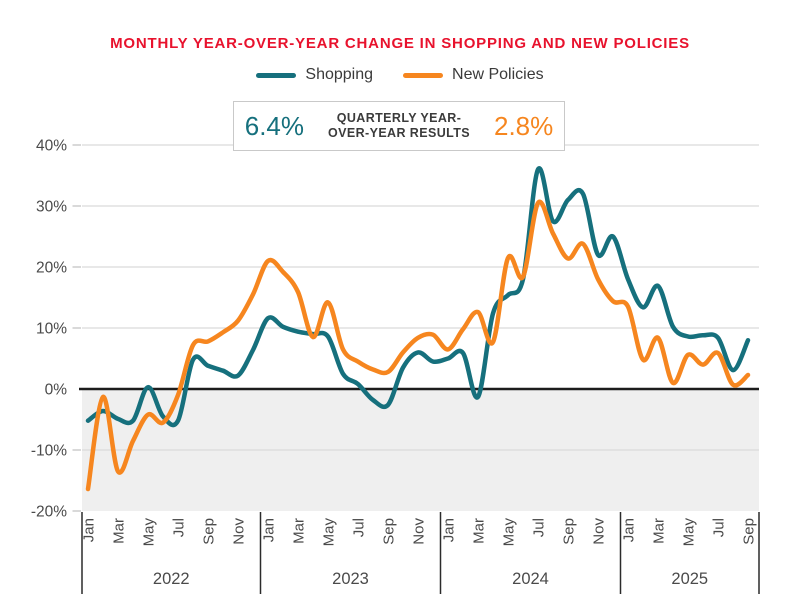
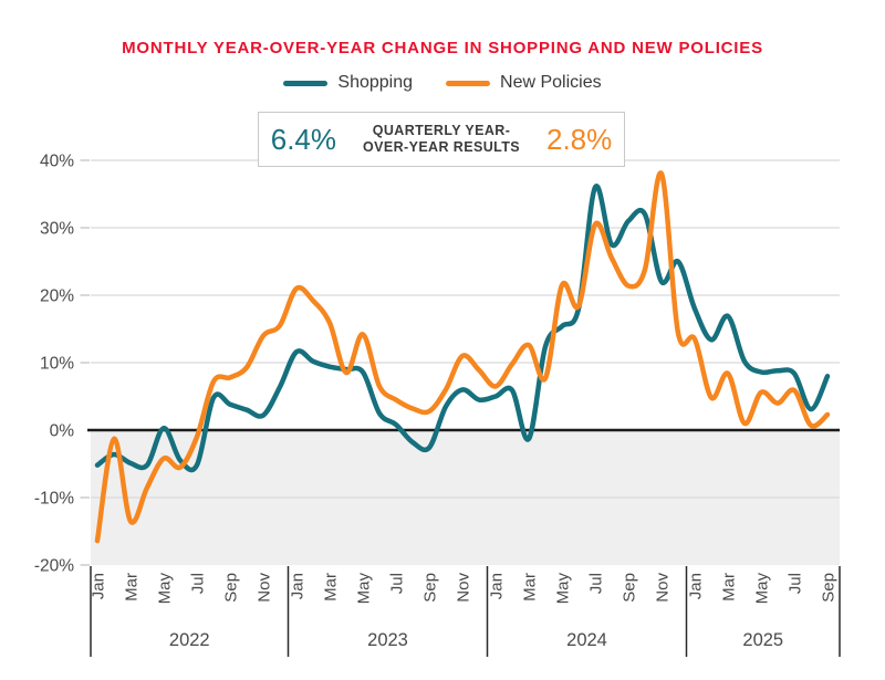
New Policies/Nov 2022: 11% -> 14%
New Policies/Nov 2023: 8% -> 11%
New Policies/Nov 2024: 18% -> 38%
